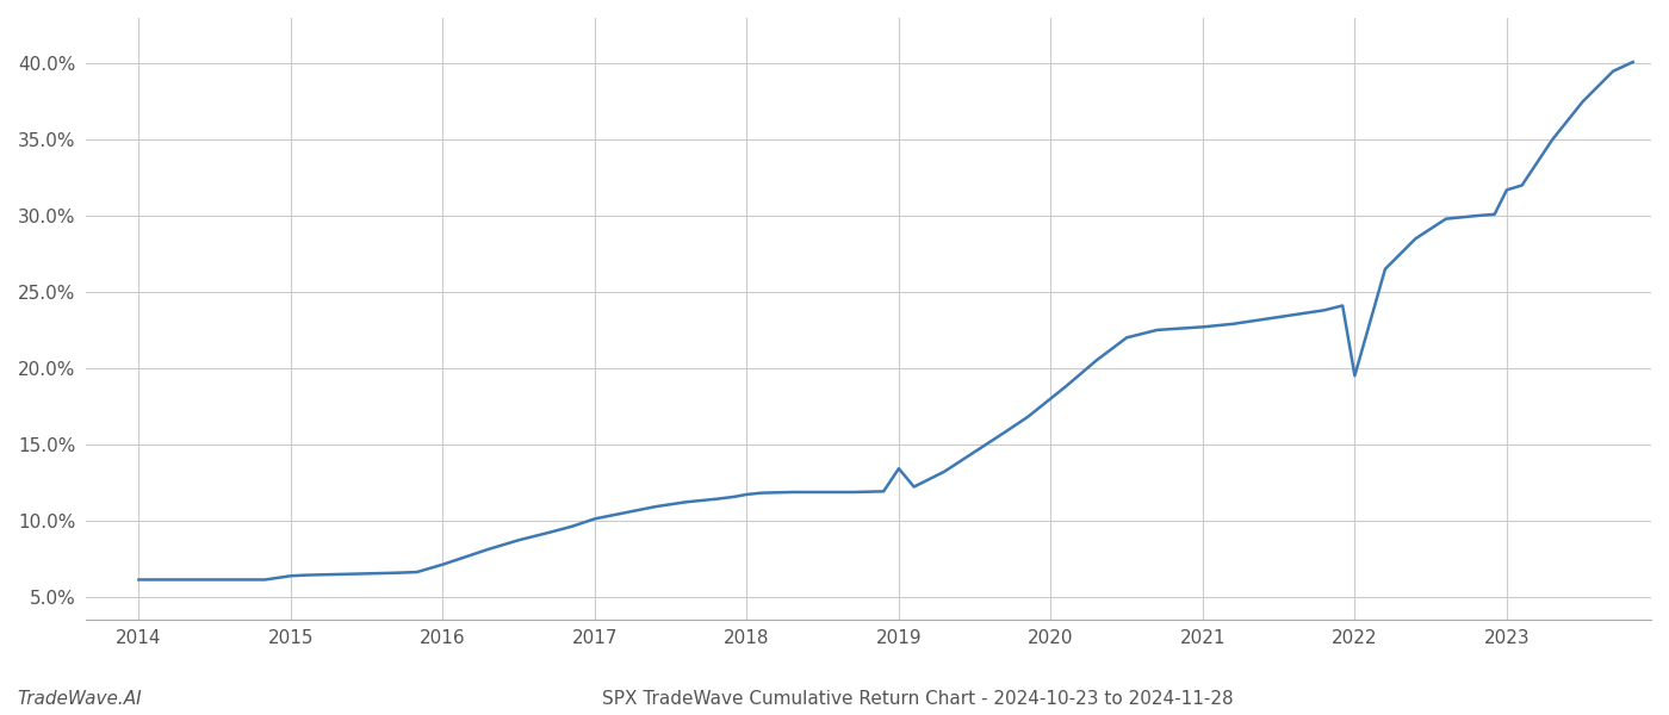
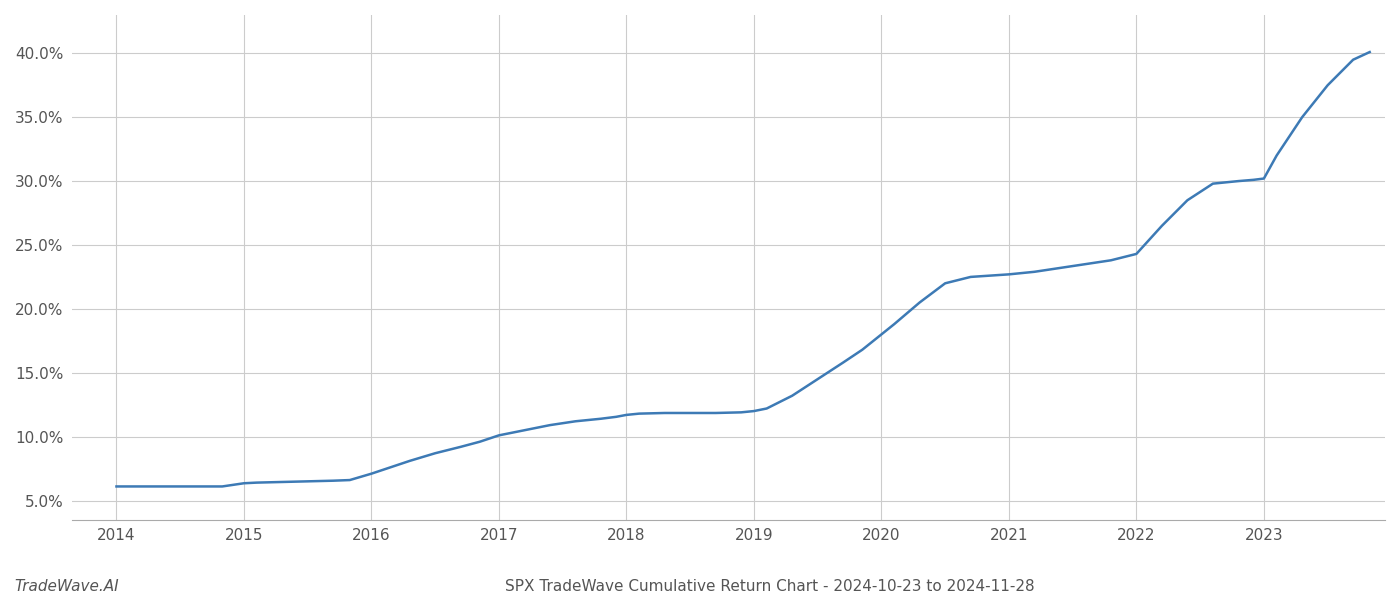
2019: 13.4% -> 12.0%
2022: 19.5% -> 24.3%
2023: 31.7% -> 30.2%
